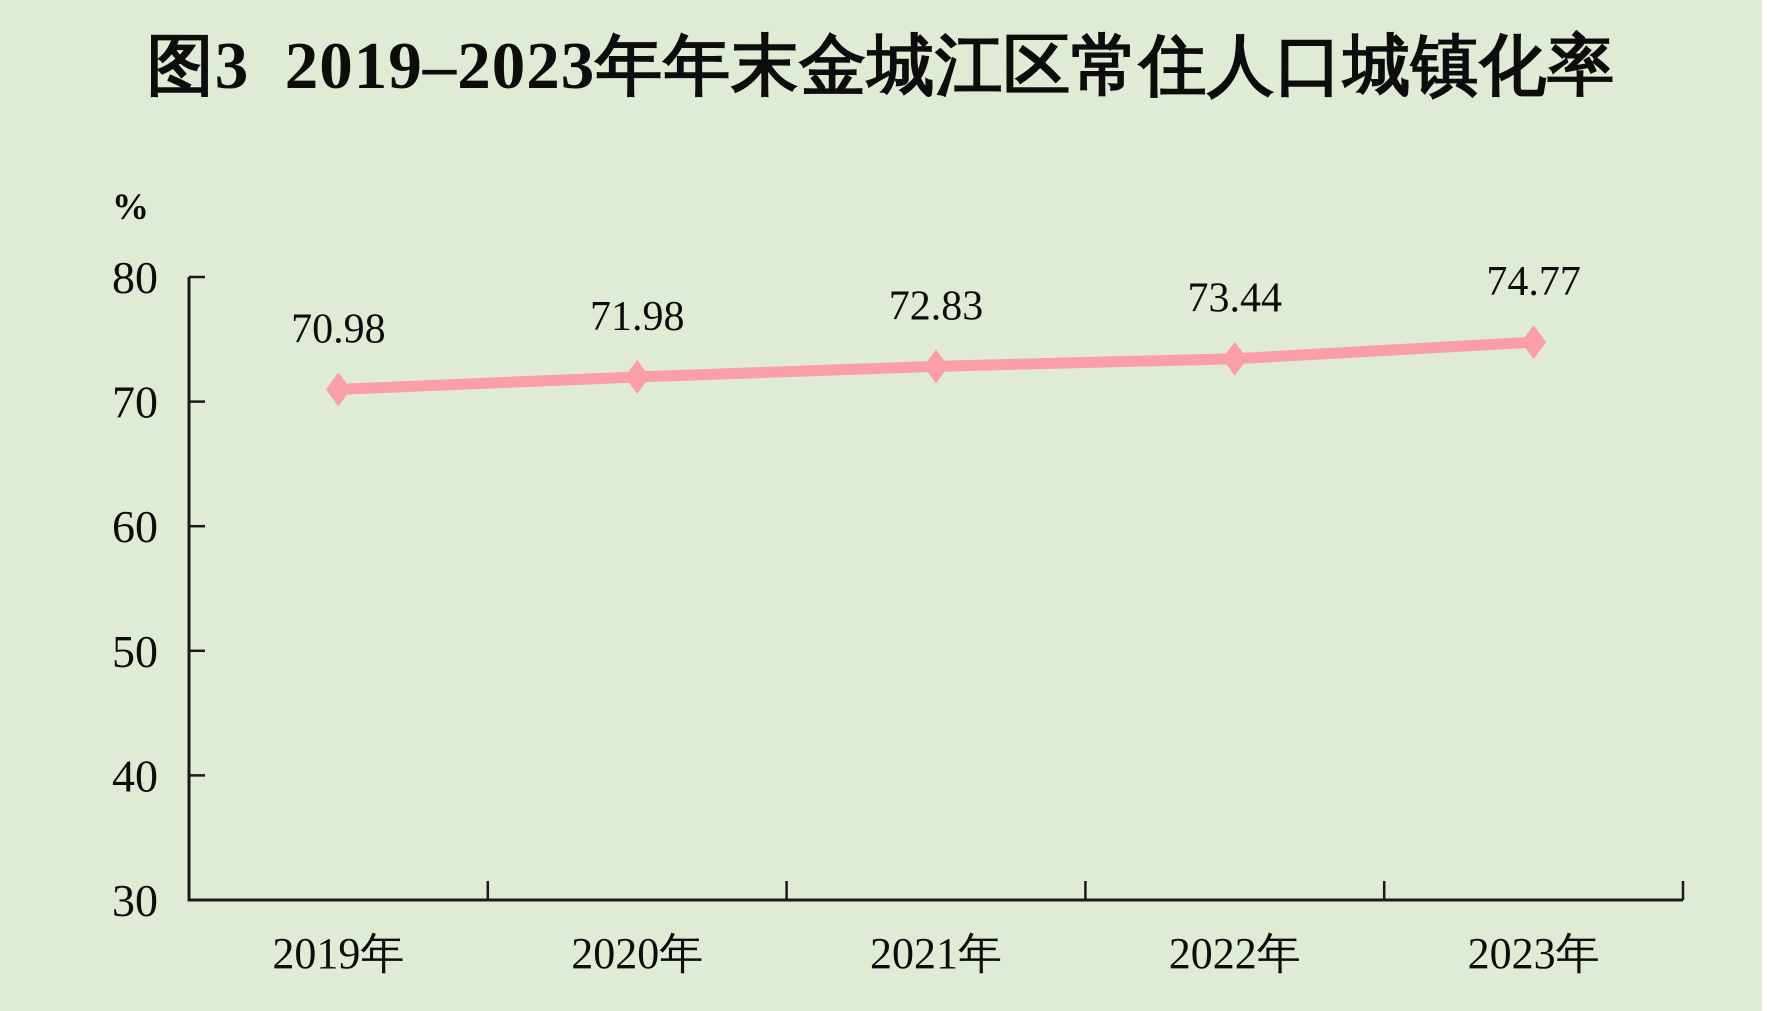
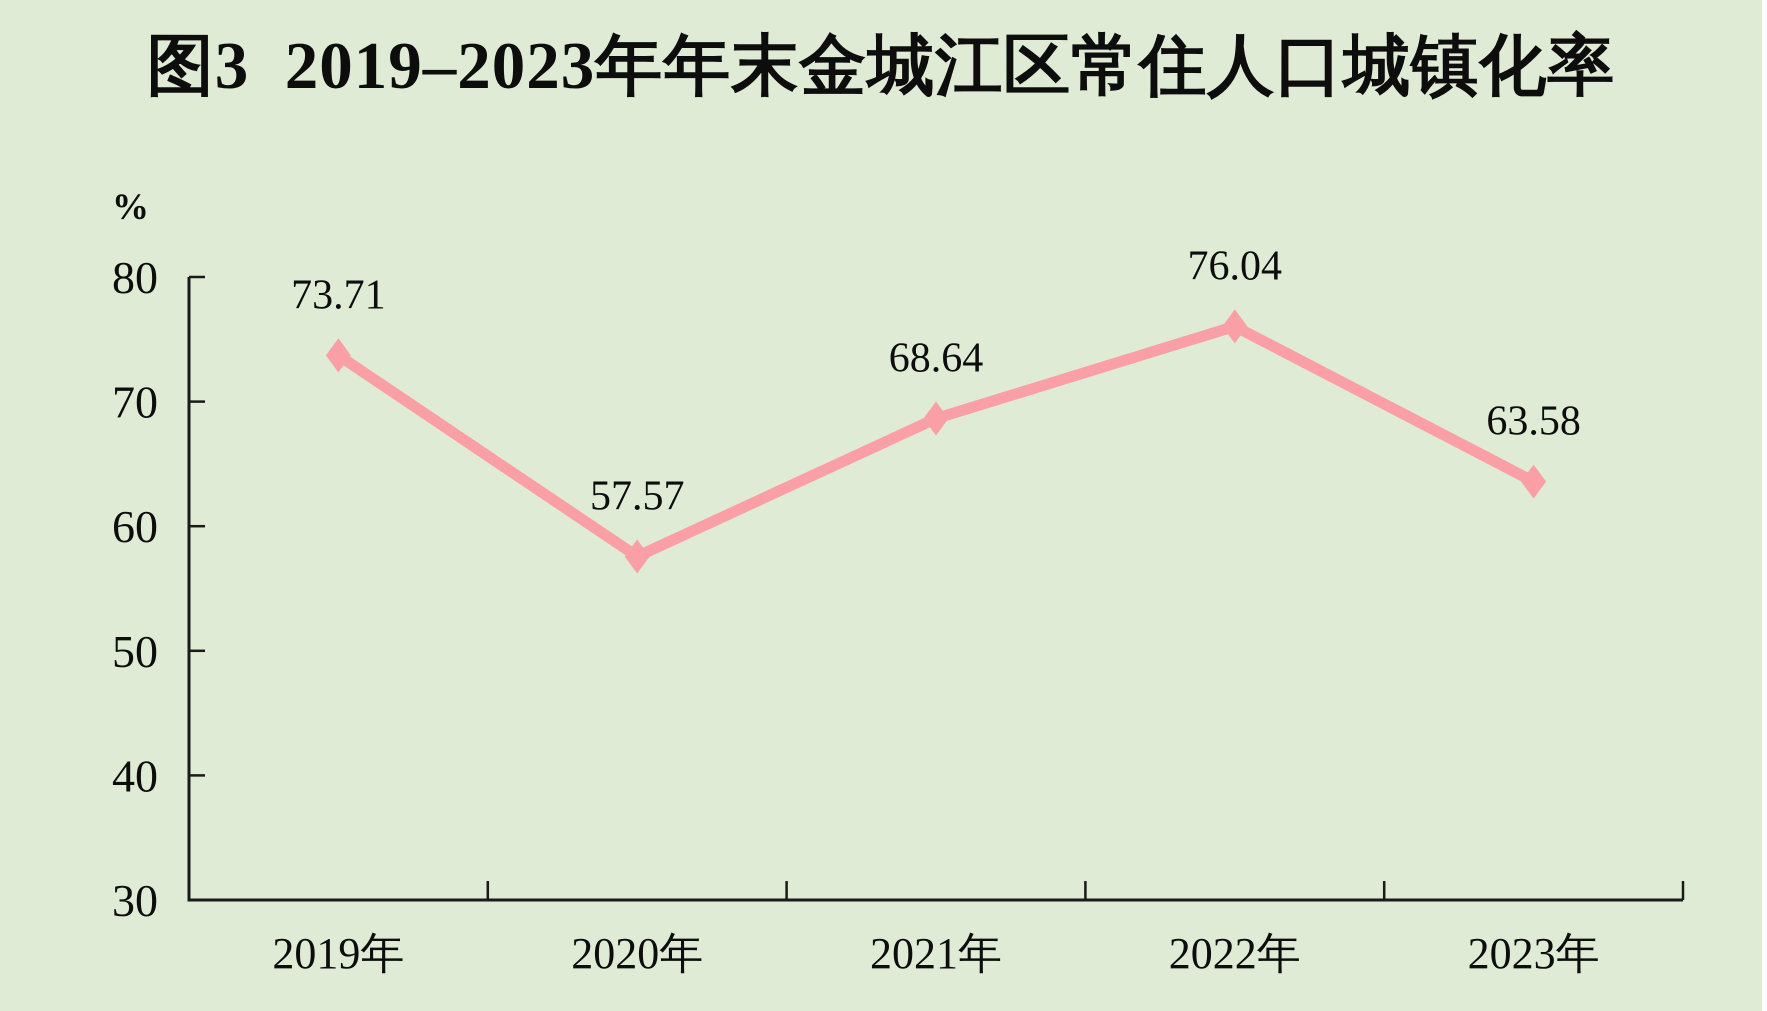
2019年: 70.98 -> 73.71
2020年: 71.98 -> 57.57
2021年: 72.83 -> 68.64
2022年: 73.44 -> 76.04
2023年: 74.77 -> 63.58
